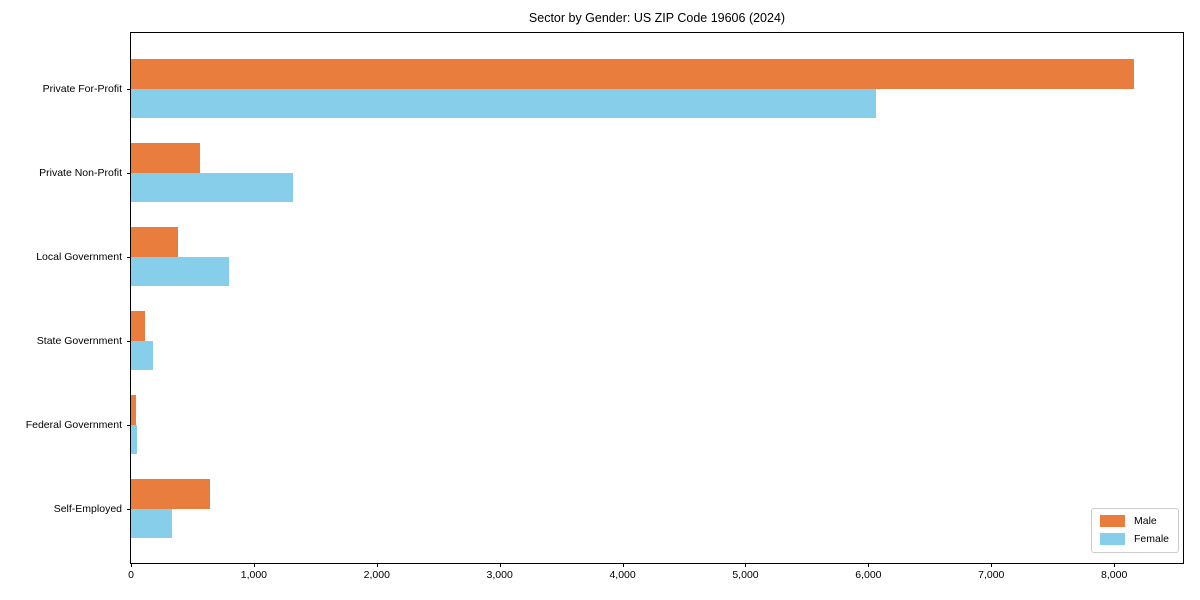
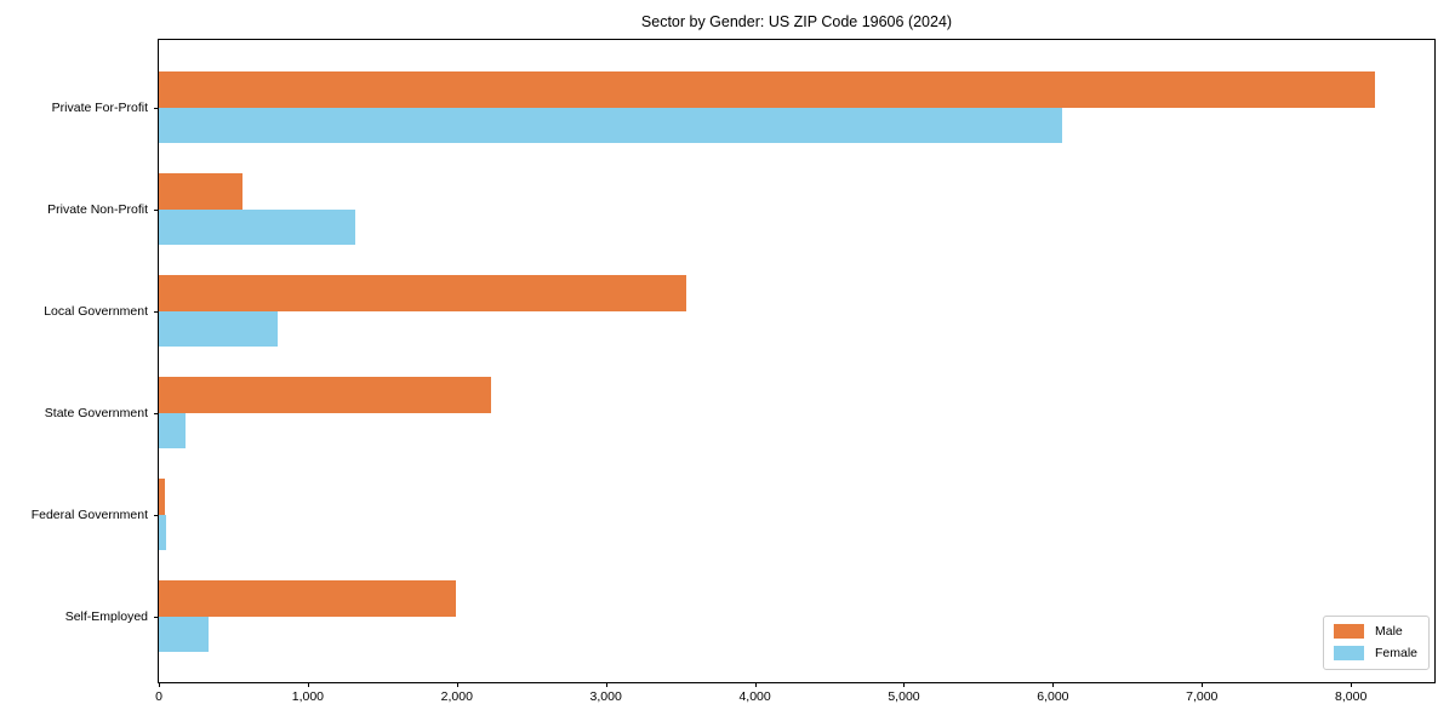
Male/Local Government: 380 -> 3540
Male/State Government: 120 -> 2230
Male/Self-Employed: 640 -> 1990
